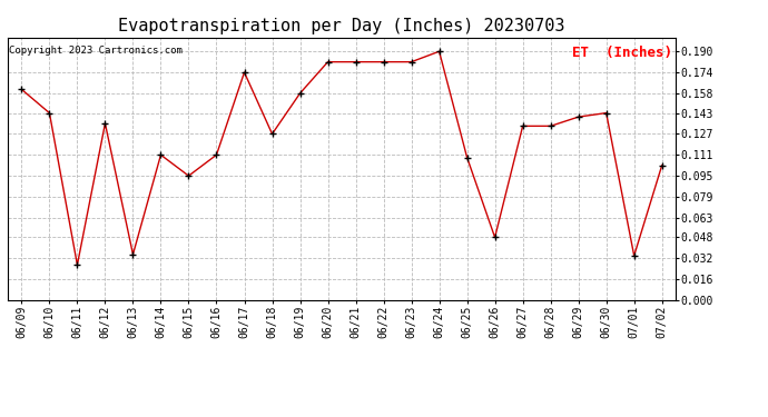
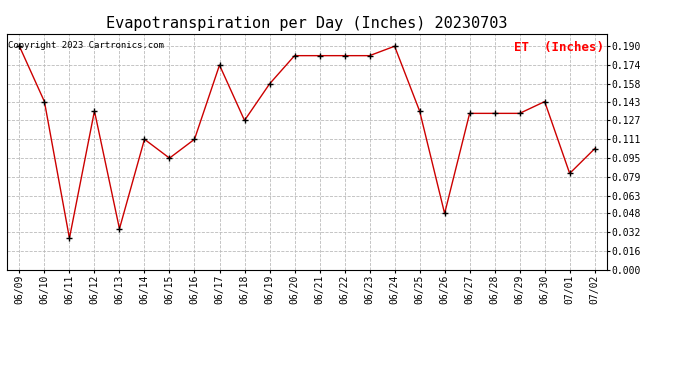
06/09: 0.161 -> 0.190
06/25: 0.109 -> 0.135
06/29: 0.140 -> 0.133
07/01: 0.034 -> 0.082
